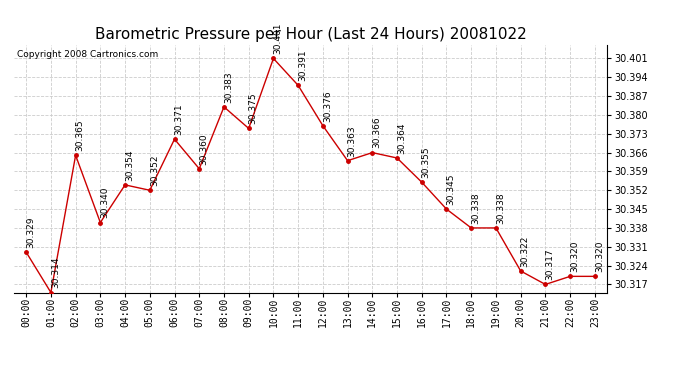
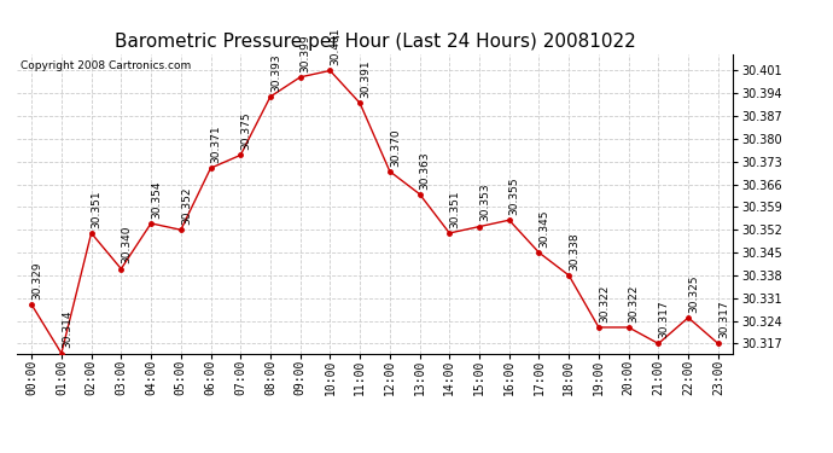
02:00: 30.365 -> 30.351
07:00: 30.360 -> 30.375
08:00: 30.383 -> 30.393
09:00: 30.375 -> 30.399
12:00: 30.376 -> 30.370
14:00: 30.366 -> 30.351
15:00: 30.364 -> 30.353
19:00: 30.338 -> 30.322
22:00: 30.320 -> 30.325
23:00: 30.320 -> 30.317
